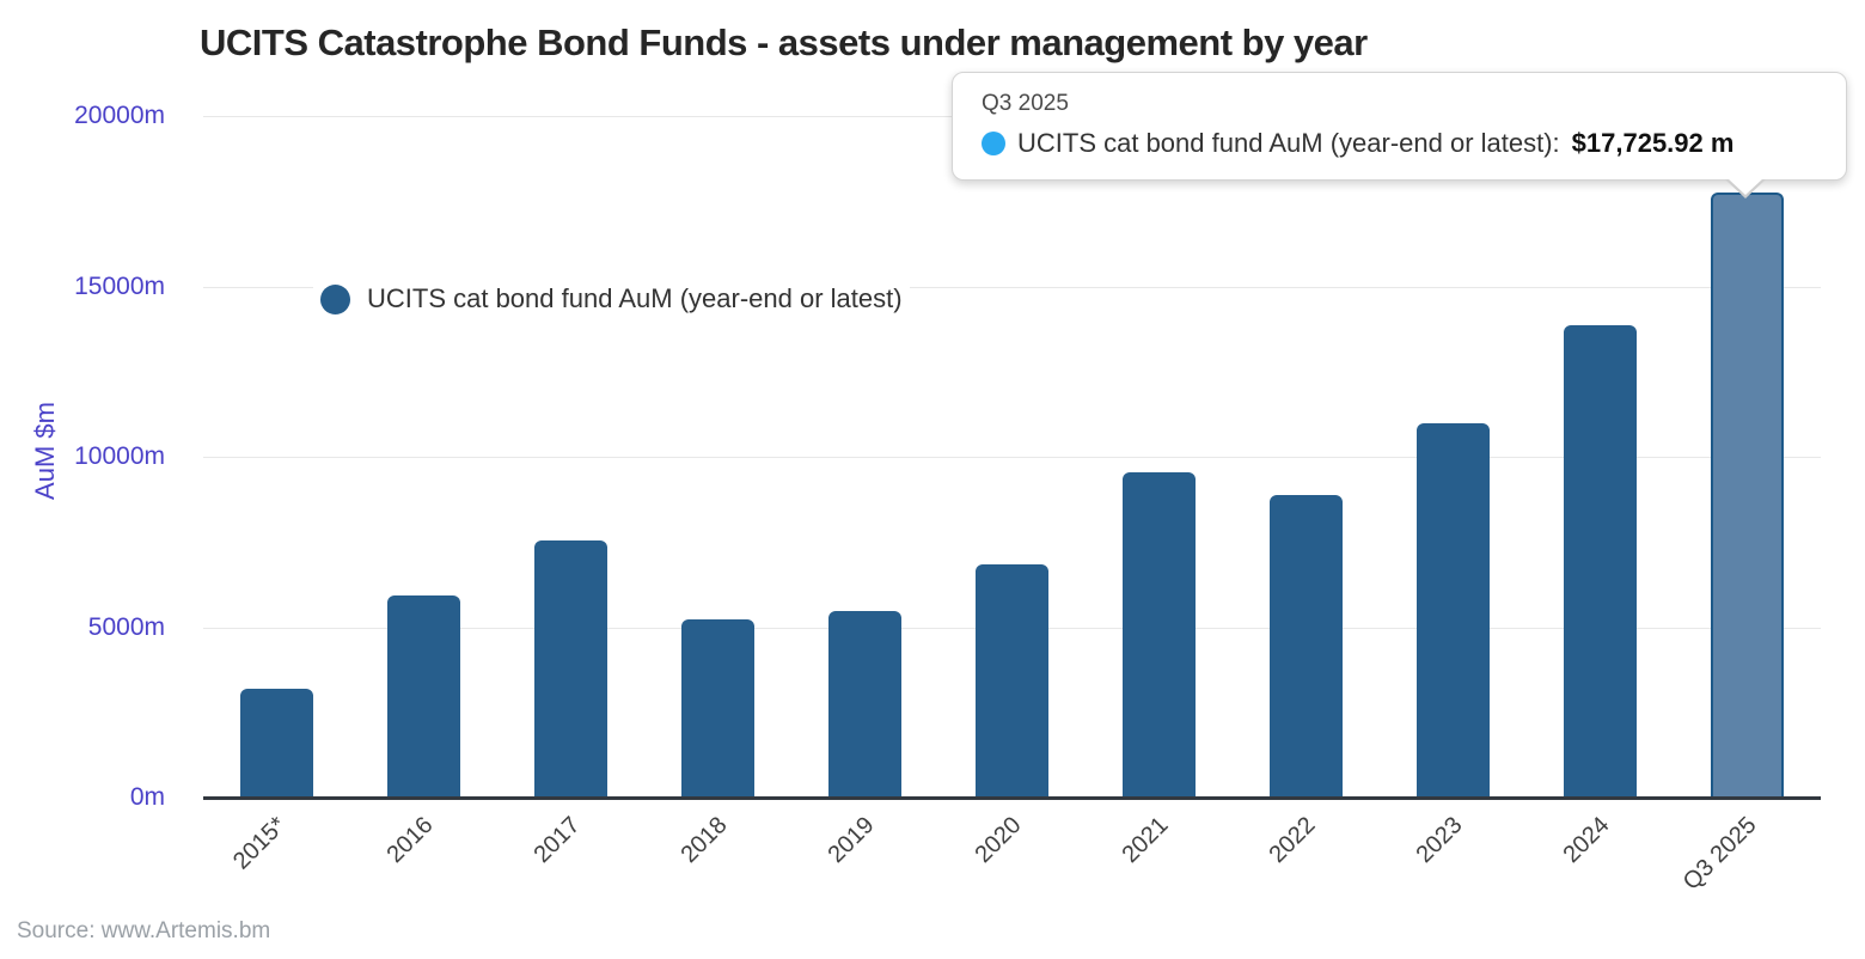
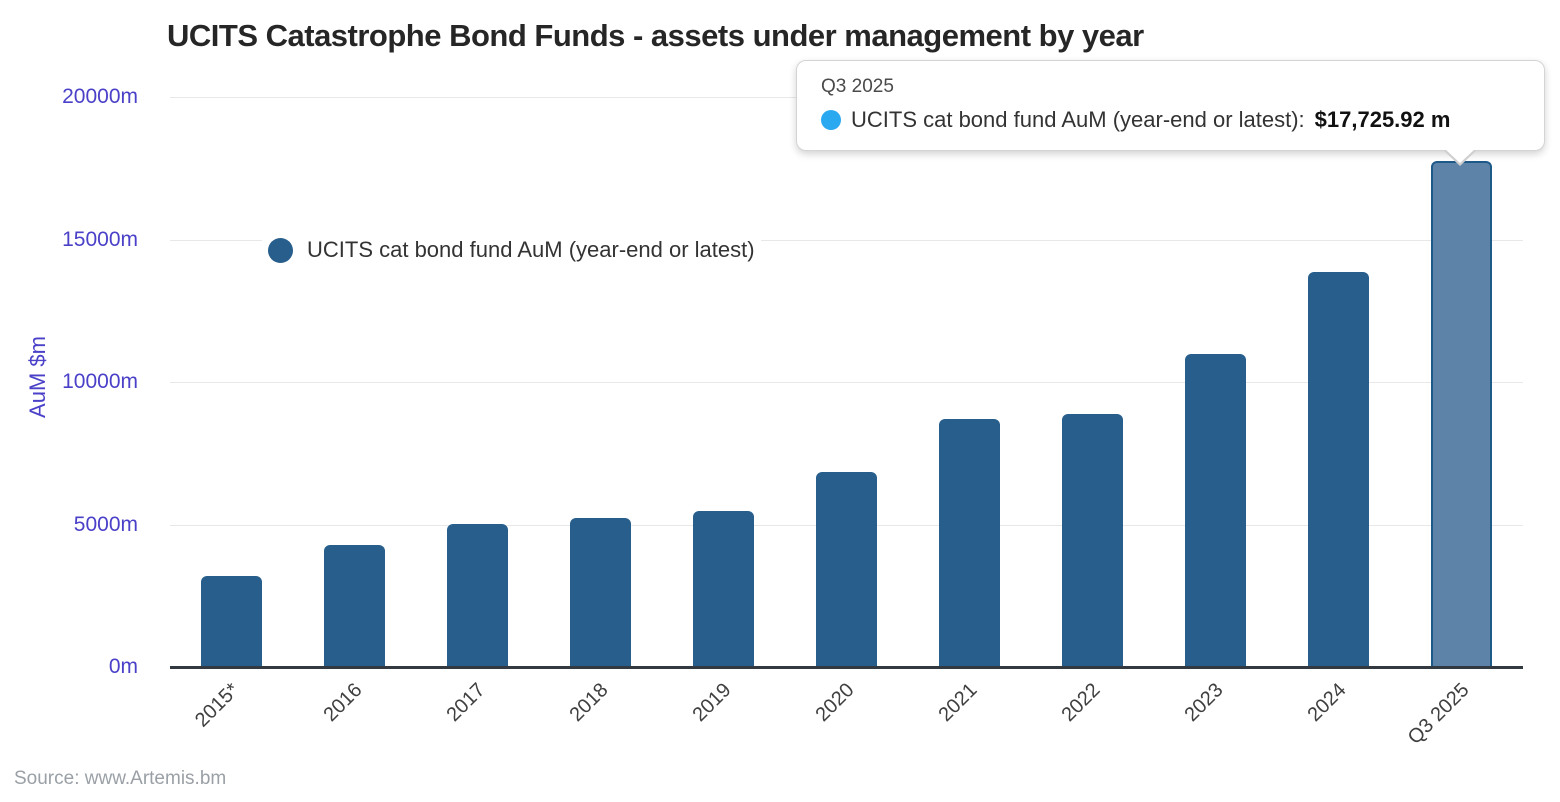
2016: 5900m -> 4200m
2017: 7500m -> 5000m
2021: 9500m -> 8700m
